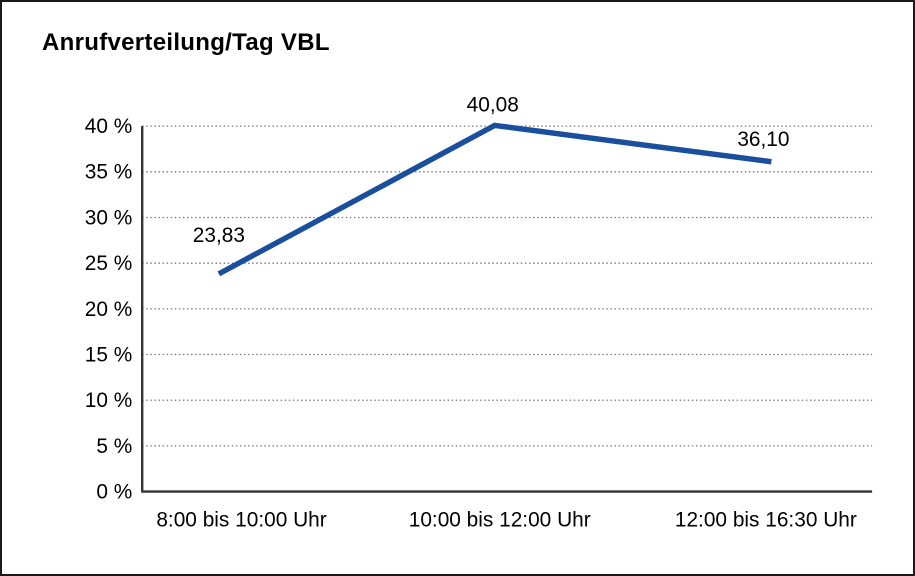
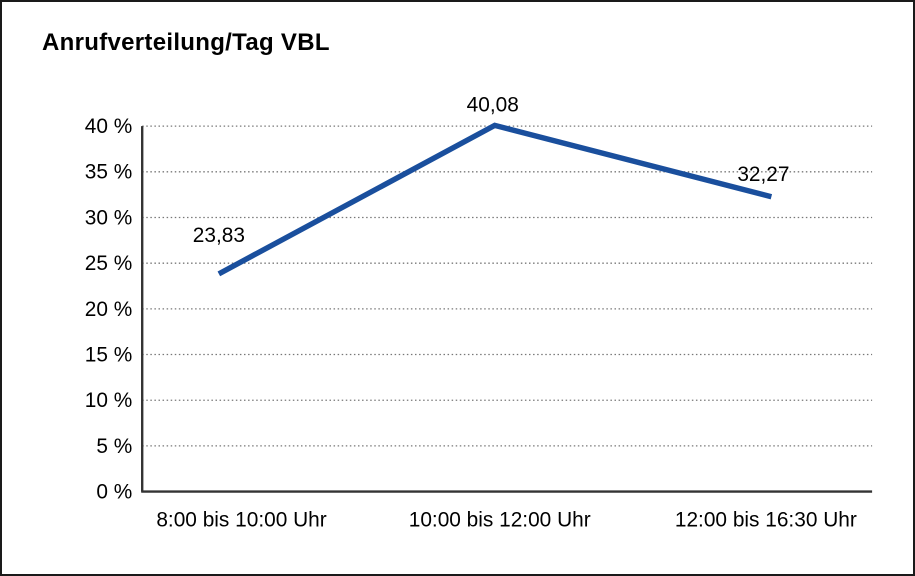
12:00 bis 16:30 Uhr: 36,10 -> 32,27
